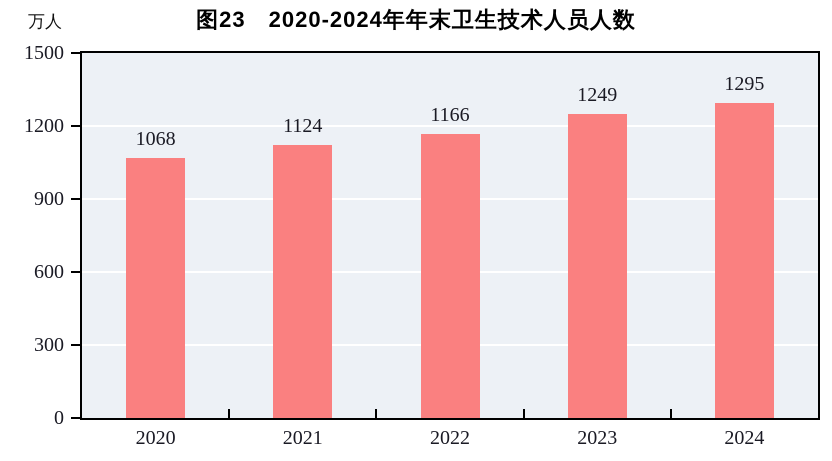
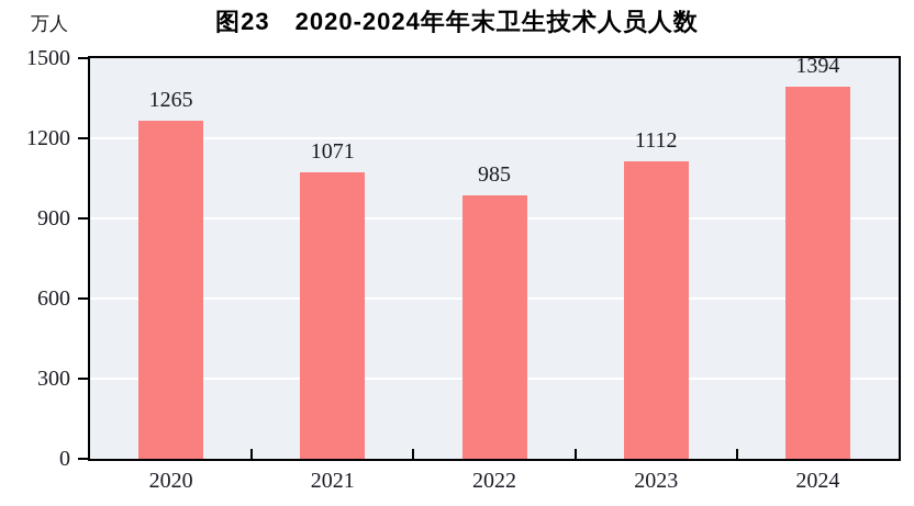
2020: 1068 -> 1265
2021: 1124 -> 1071
2022: 1166 -> 985
2023: 1249 -> 1112
2024: 1295 -> 1394
